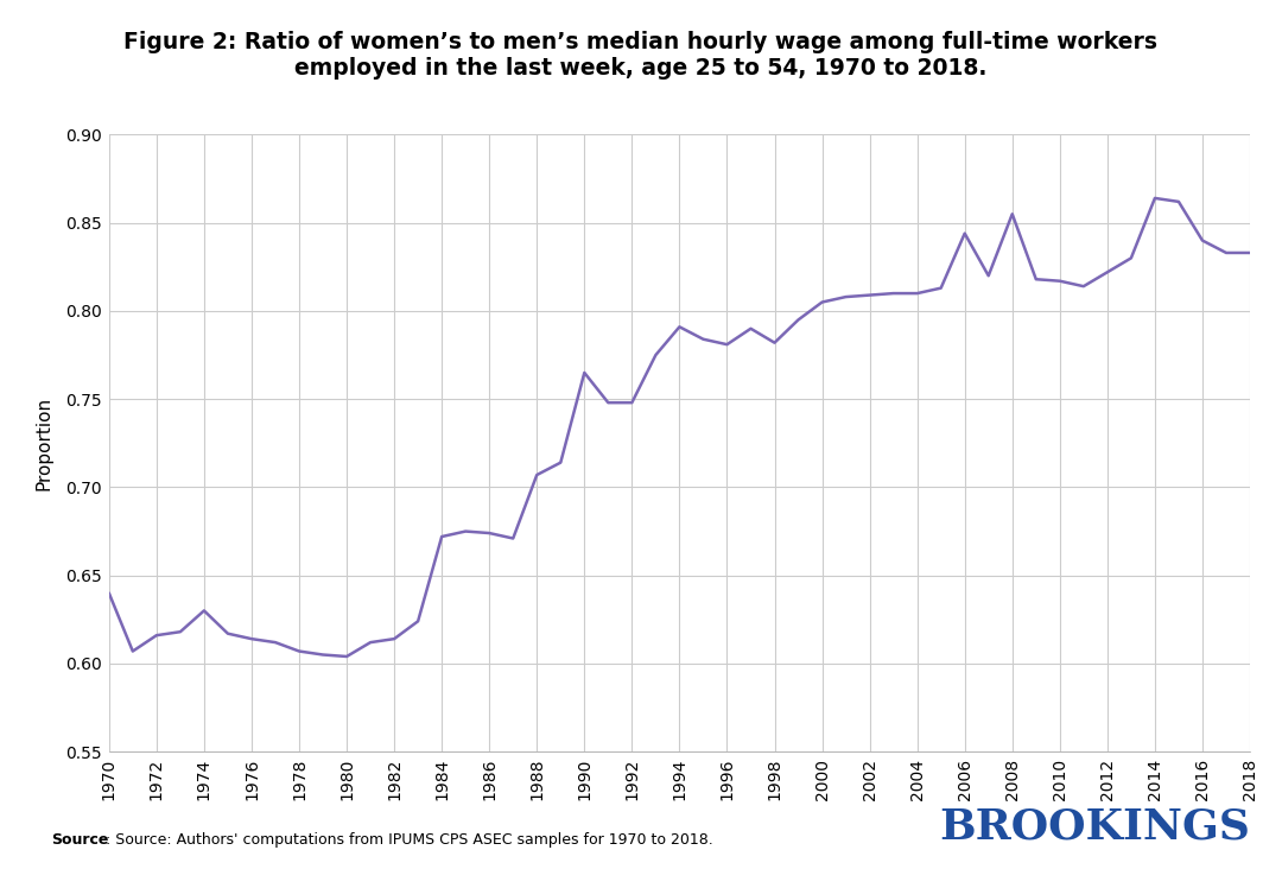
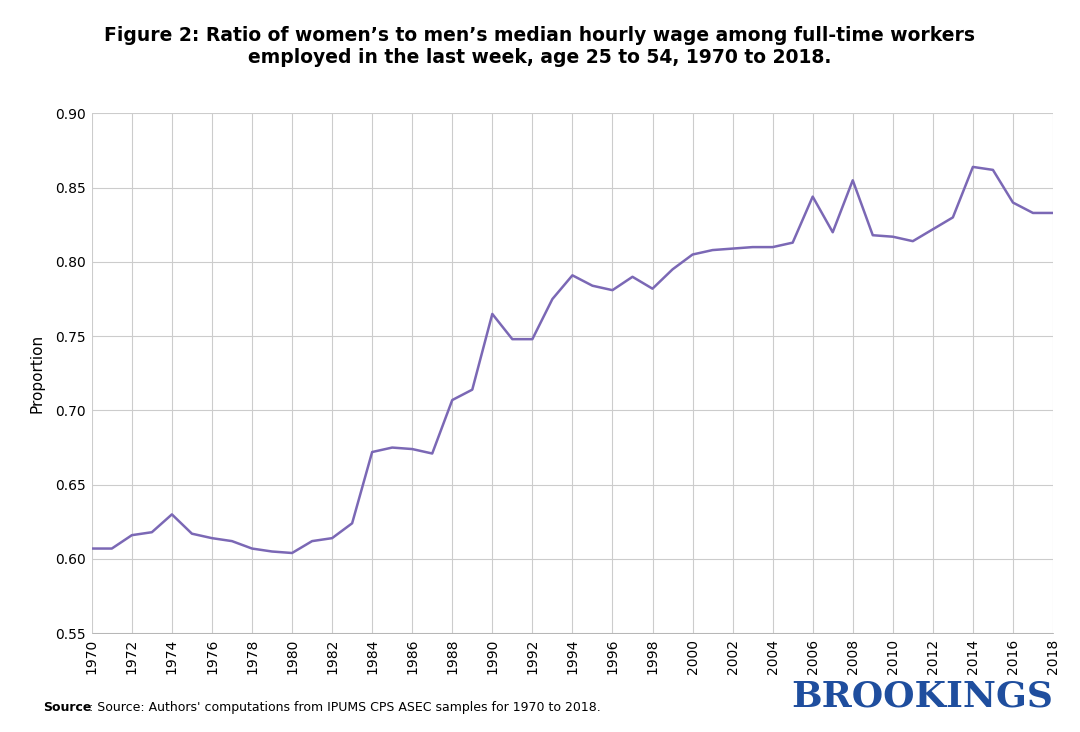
1970: 0.640 -> 0.607
